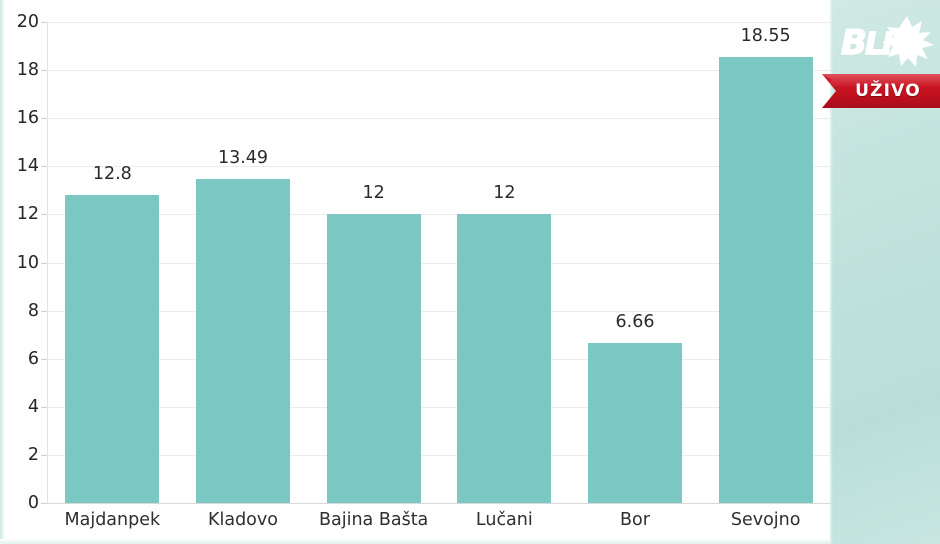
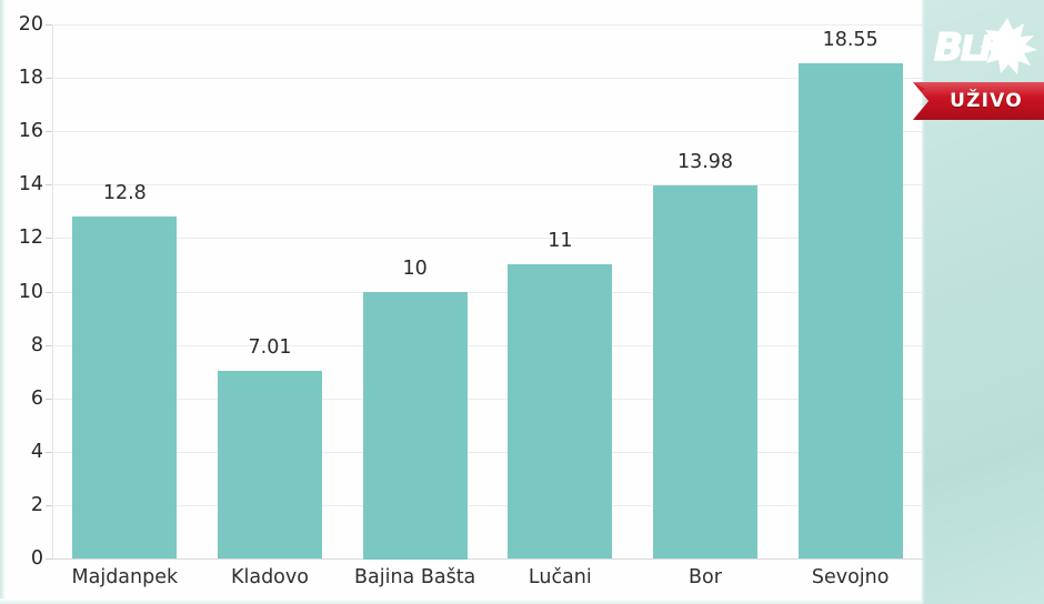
Kladovo: 13.49 -> 7.01
Bajina Bašta: 12 -> 10
Lučani: 12 -> 11
Bor: 6.66 -> 13.98
